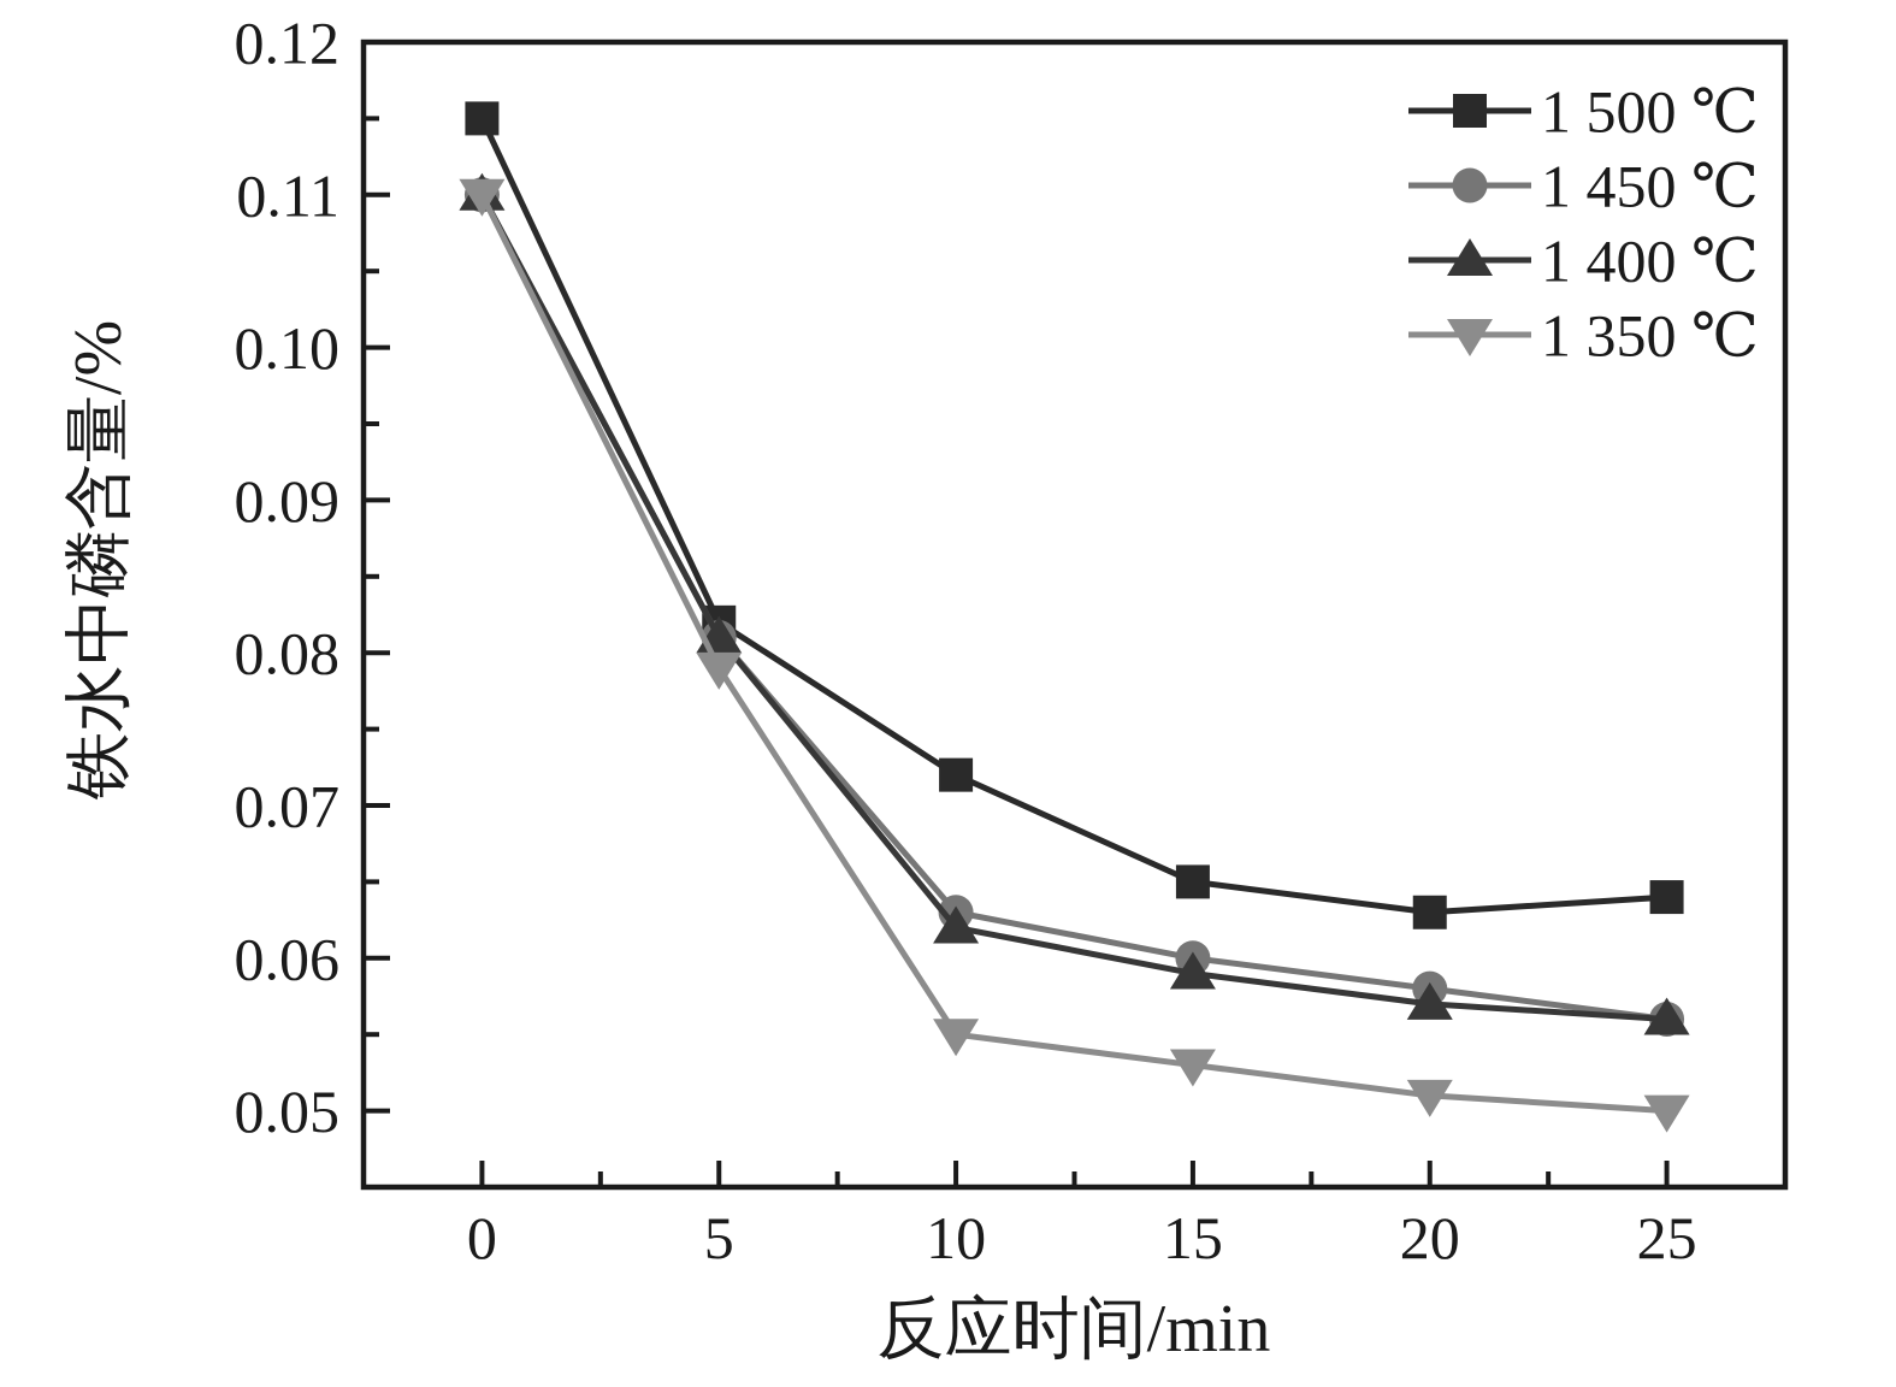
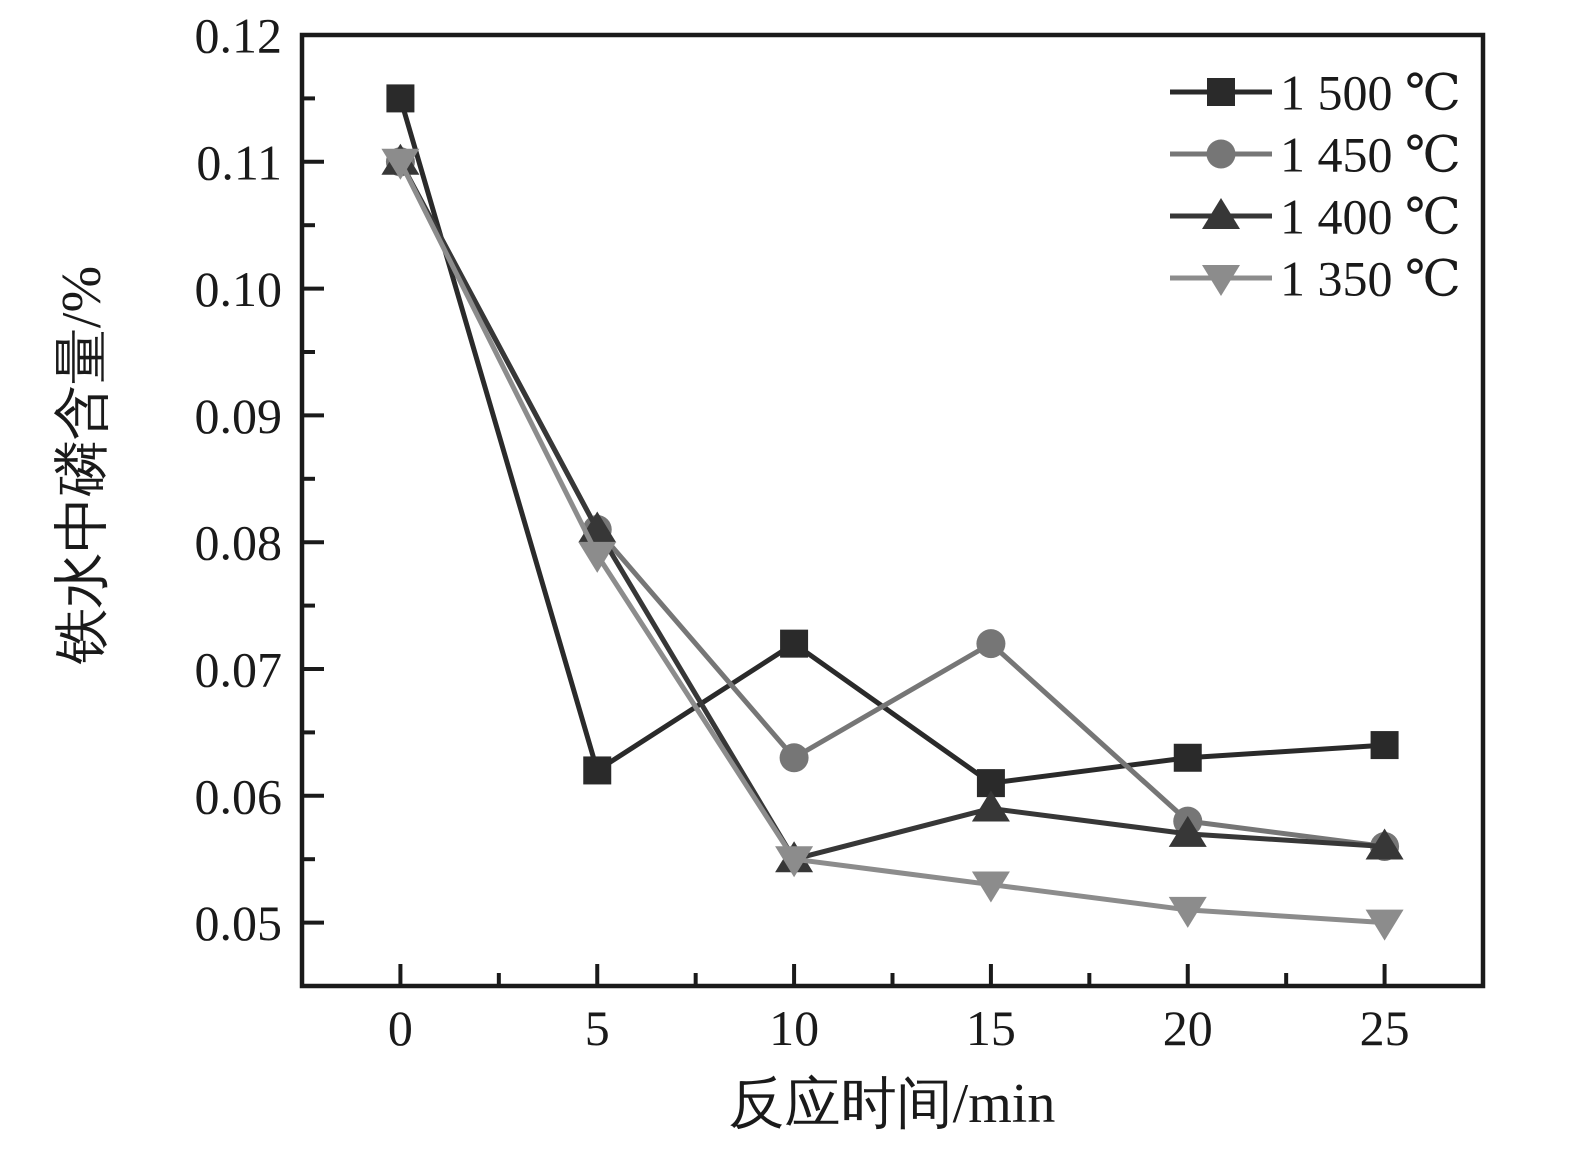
1 500 ℃/5: 0.082 -> 0.062
1 400 ℃/10: 0.062 -> 0.055
1 500 ℃/15: 0.065 -> 0.061
1 450 ℃/15: 0.060 -> 0.072
